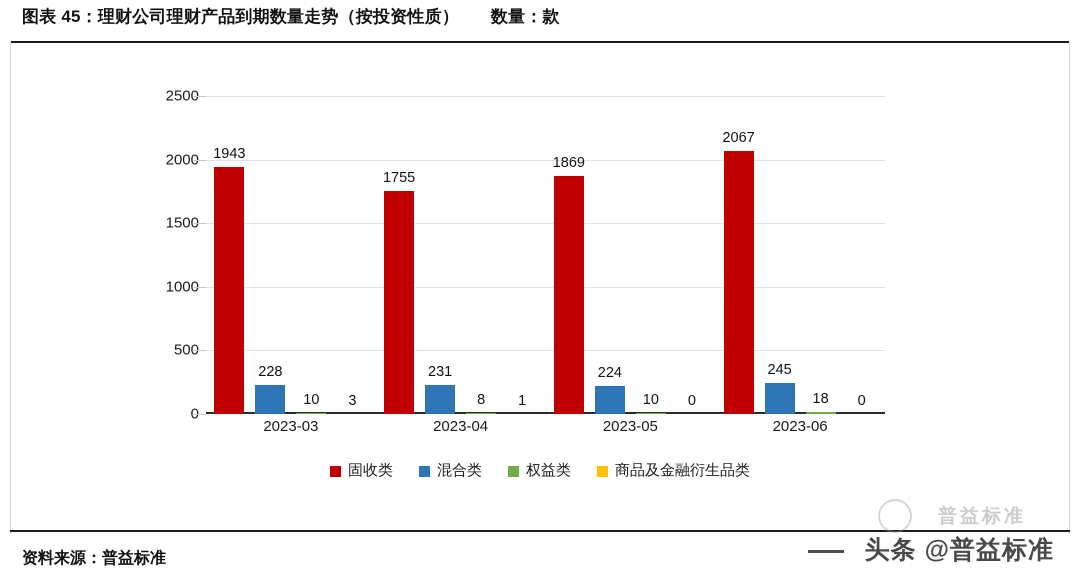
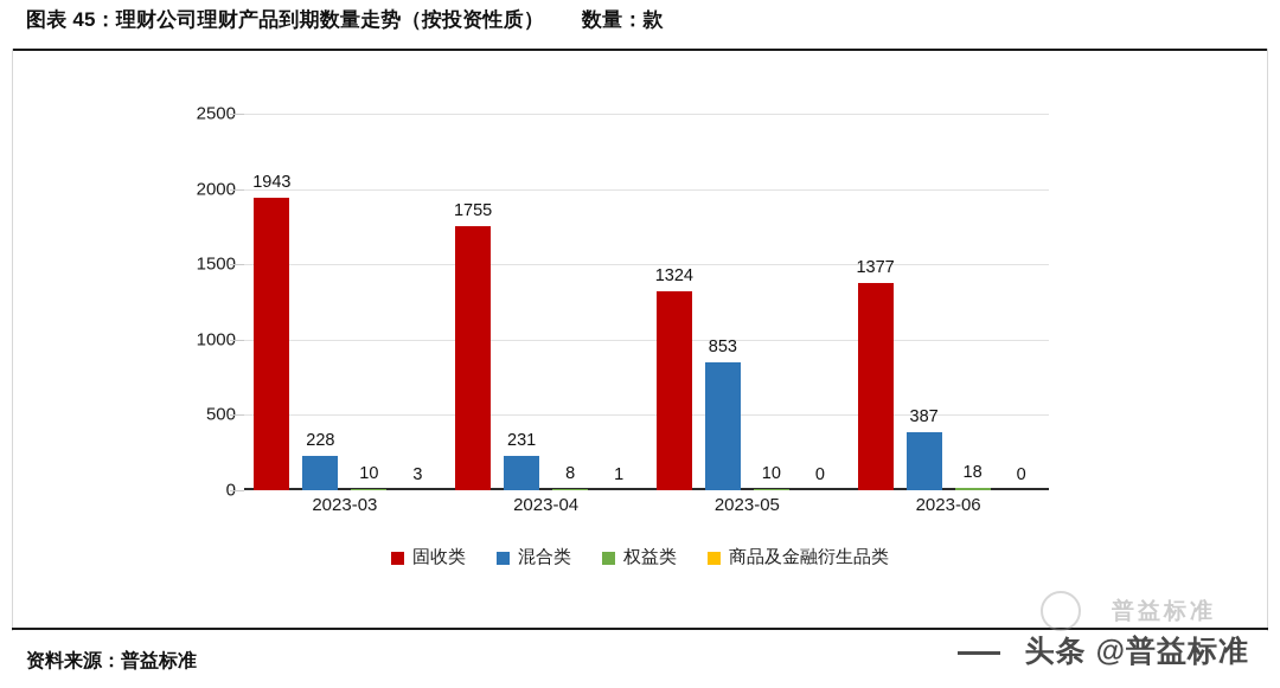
固收类/2023-05: 1869 -> 1324
混合类/2023-05: 224 -> 853
固收类/2023-06: 2067 -> 1377
混合类/2023-06: 245 -> 387
